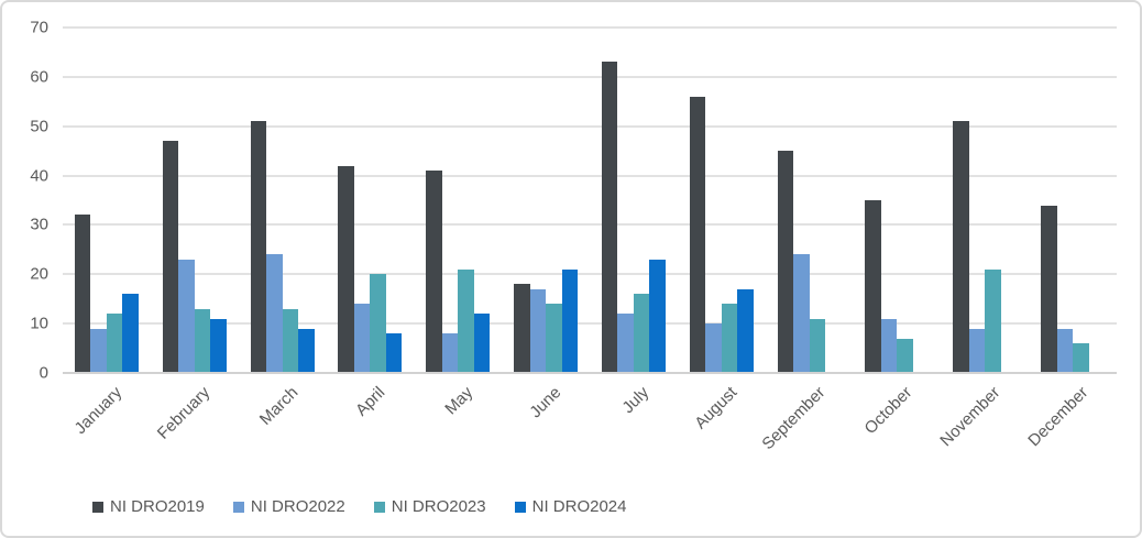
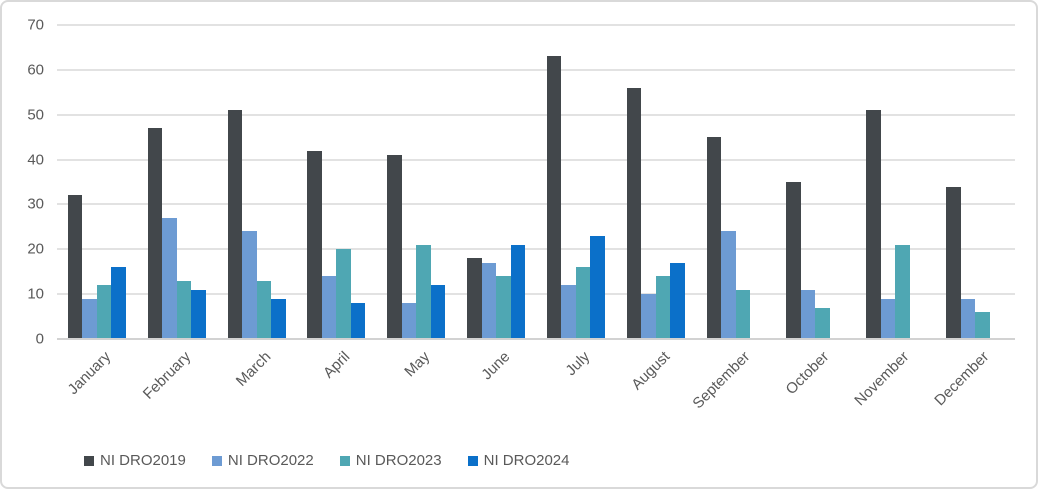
NI DRO2022/February: 23 -> 27
